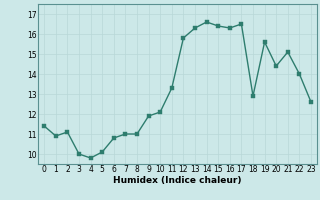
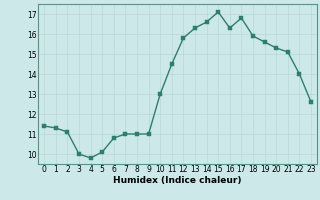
1: 10.9 -> 11.3
9: 11.9 -> 11.0
10: 12.1 -> 13.0
11: 13.3 -> 14.5
15: 16.4 -> 17.1
17: 16.5 -> 16.8
18: 12.9 -> 15.9
20: 14.4 -> 15.3
